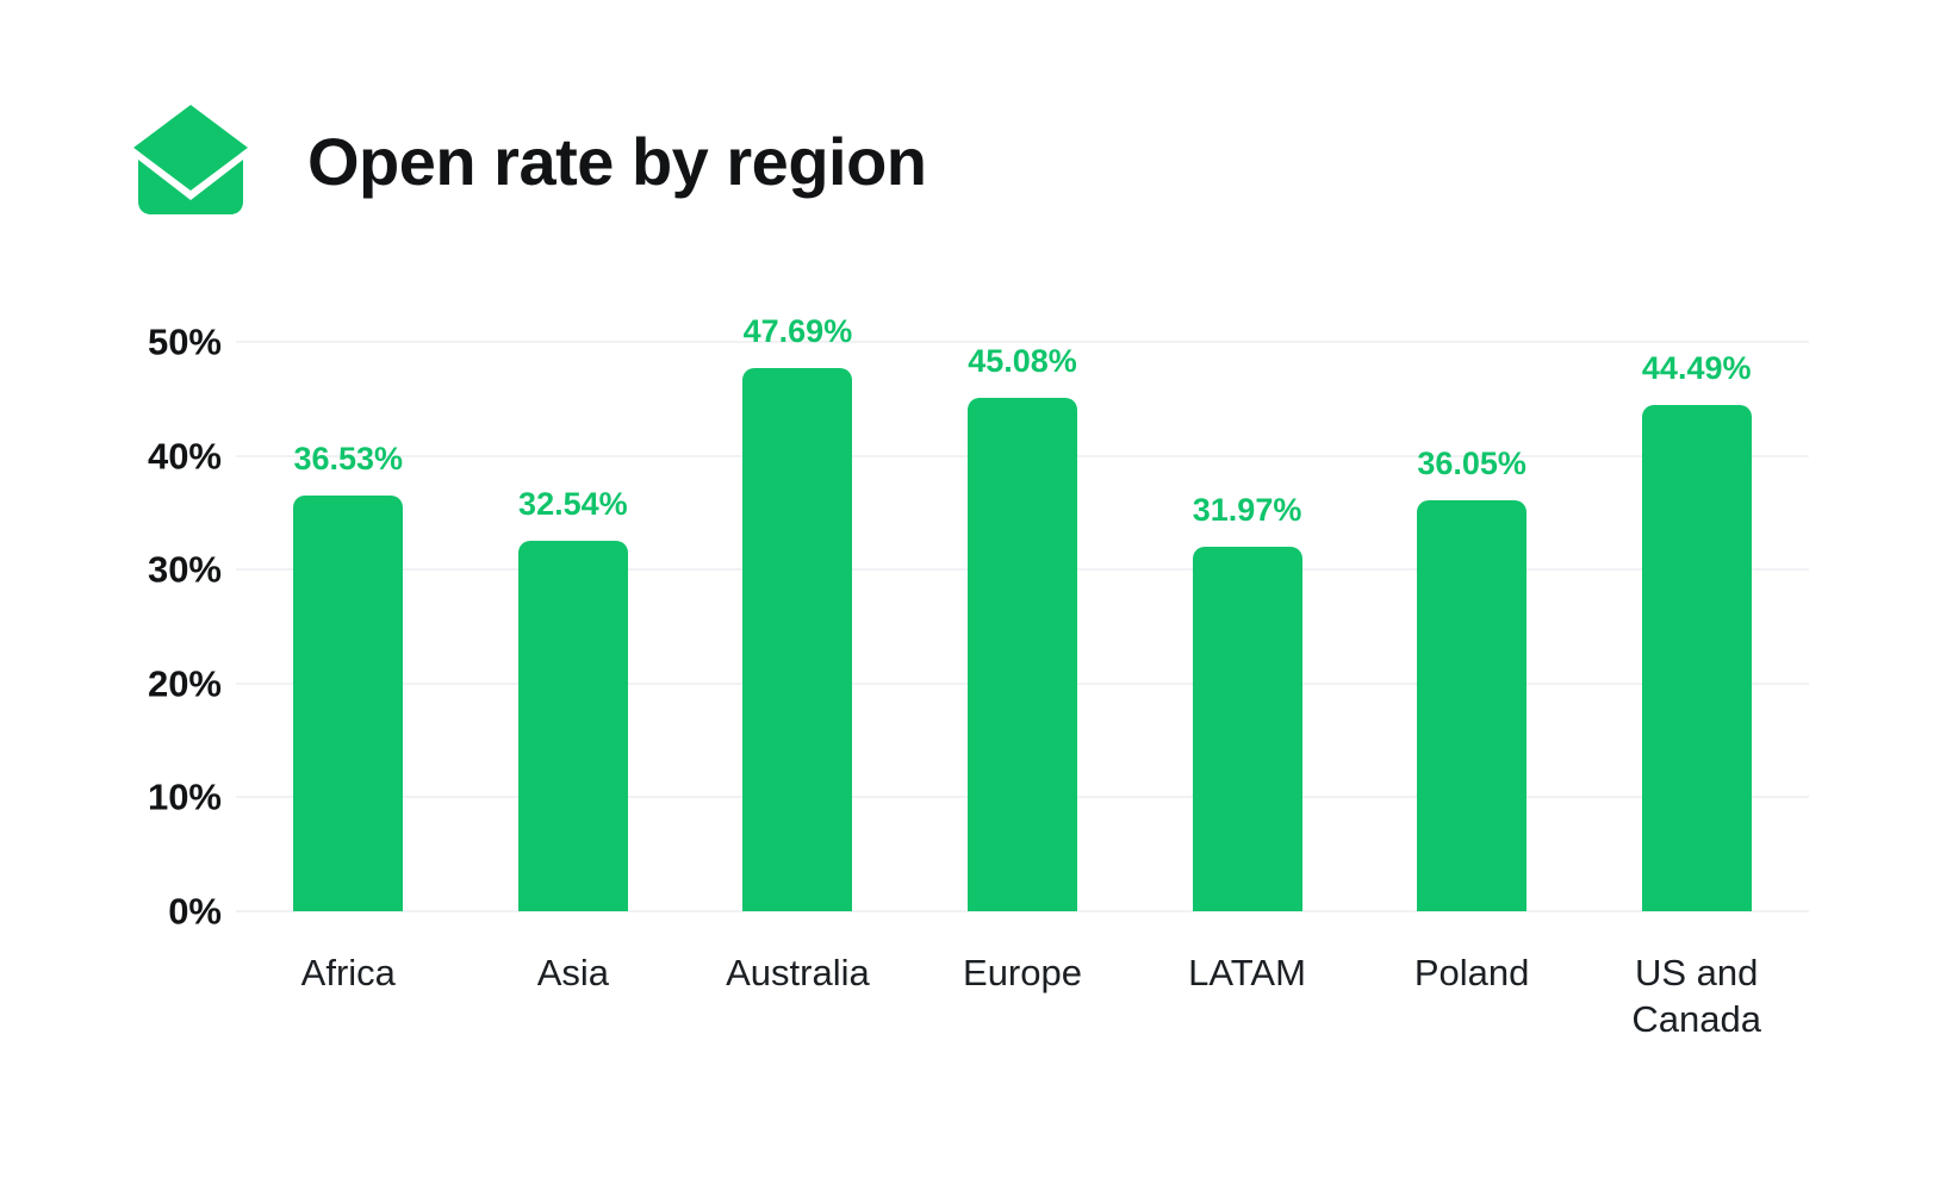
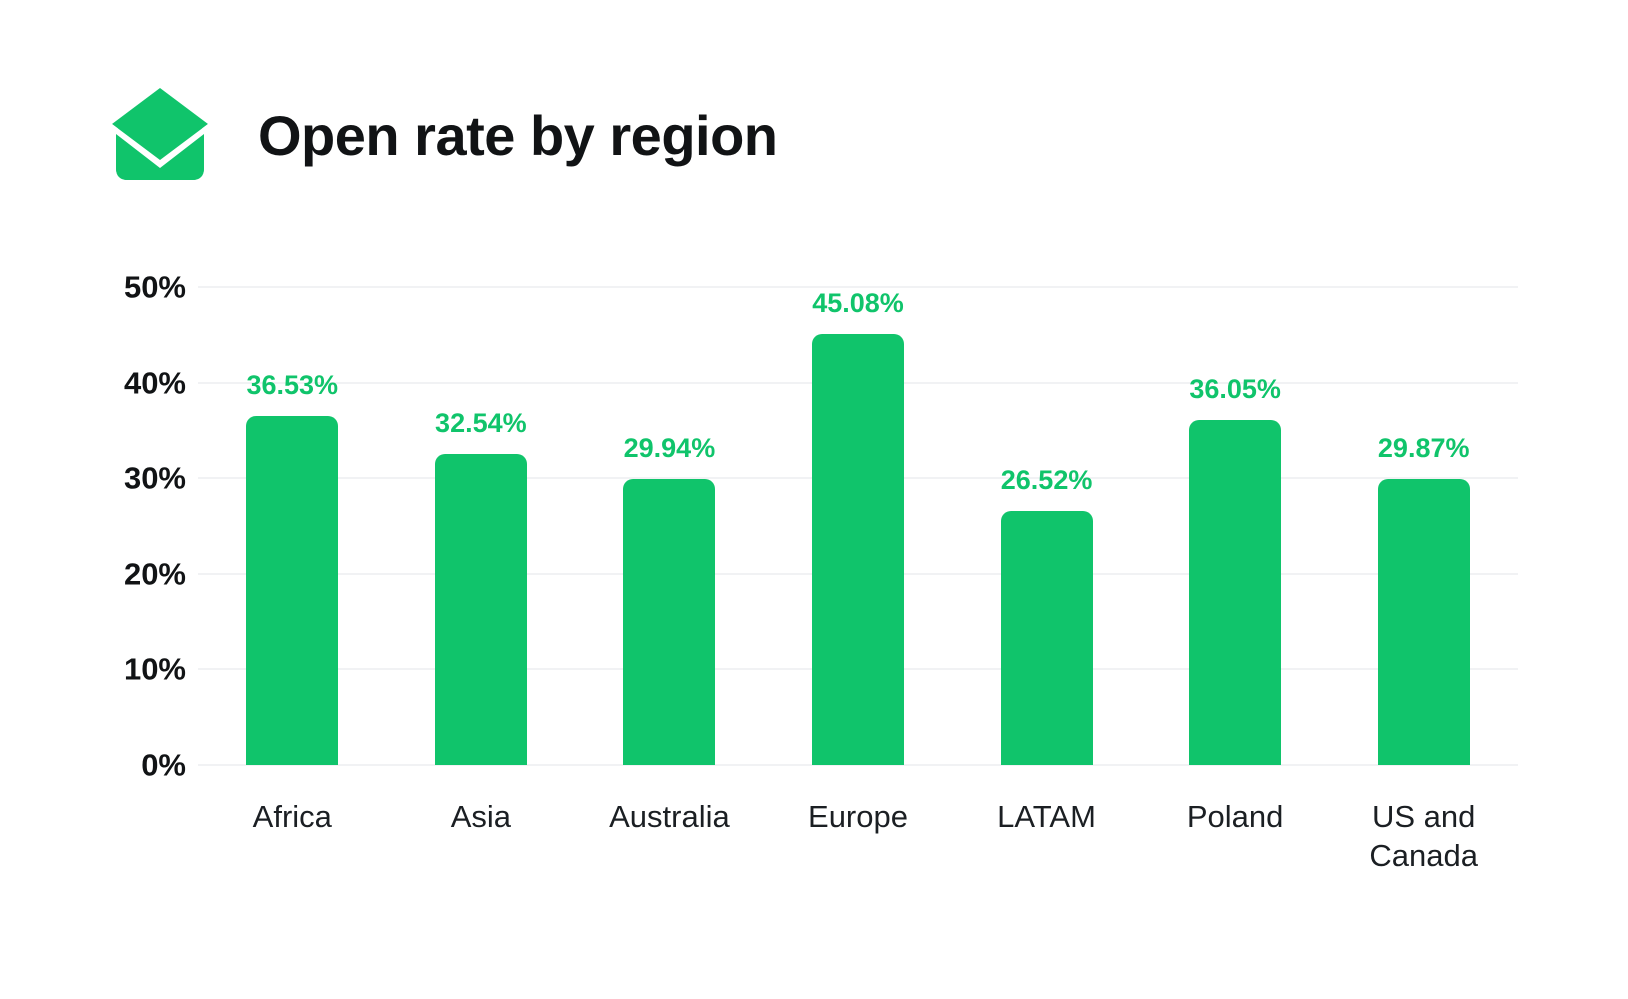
Australia: 47.69% -> 29.94%
LATAM: 31.97% -> 26.52%
US and Canada: 44.49% -> 29.87%
